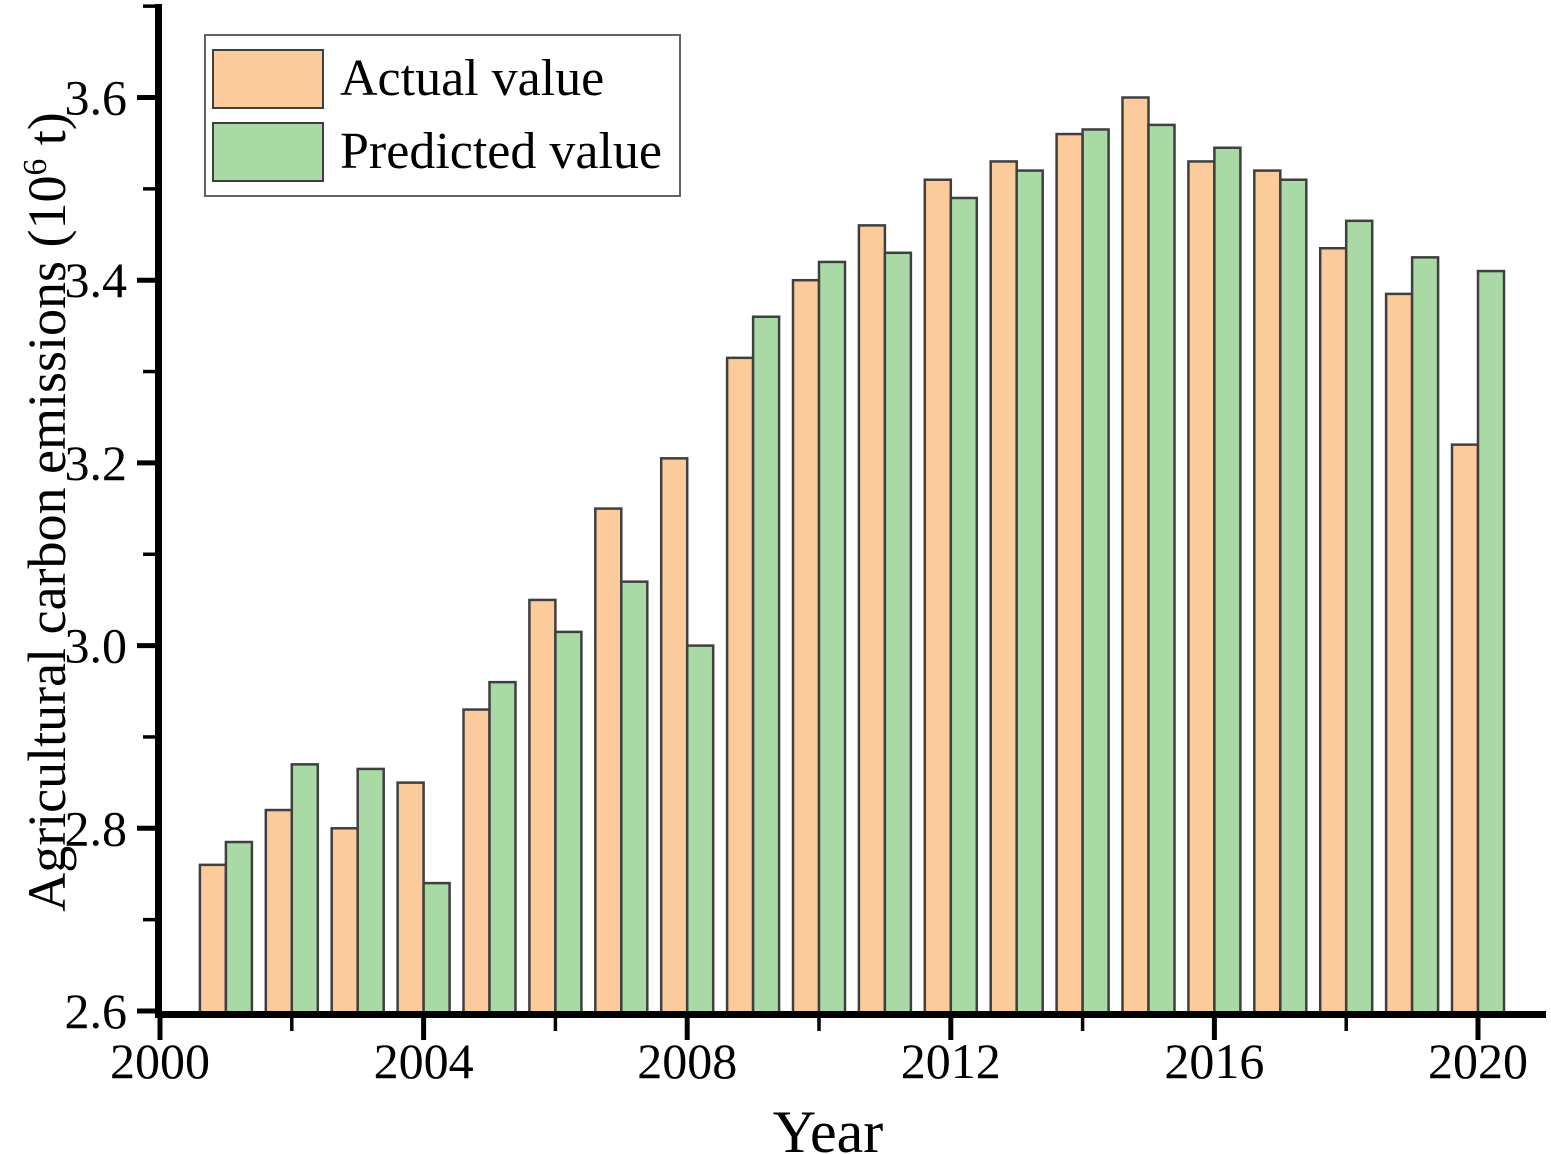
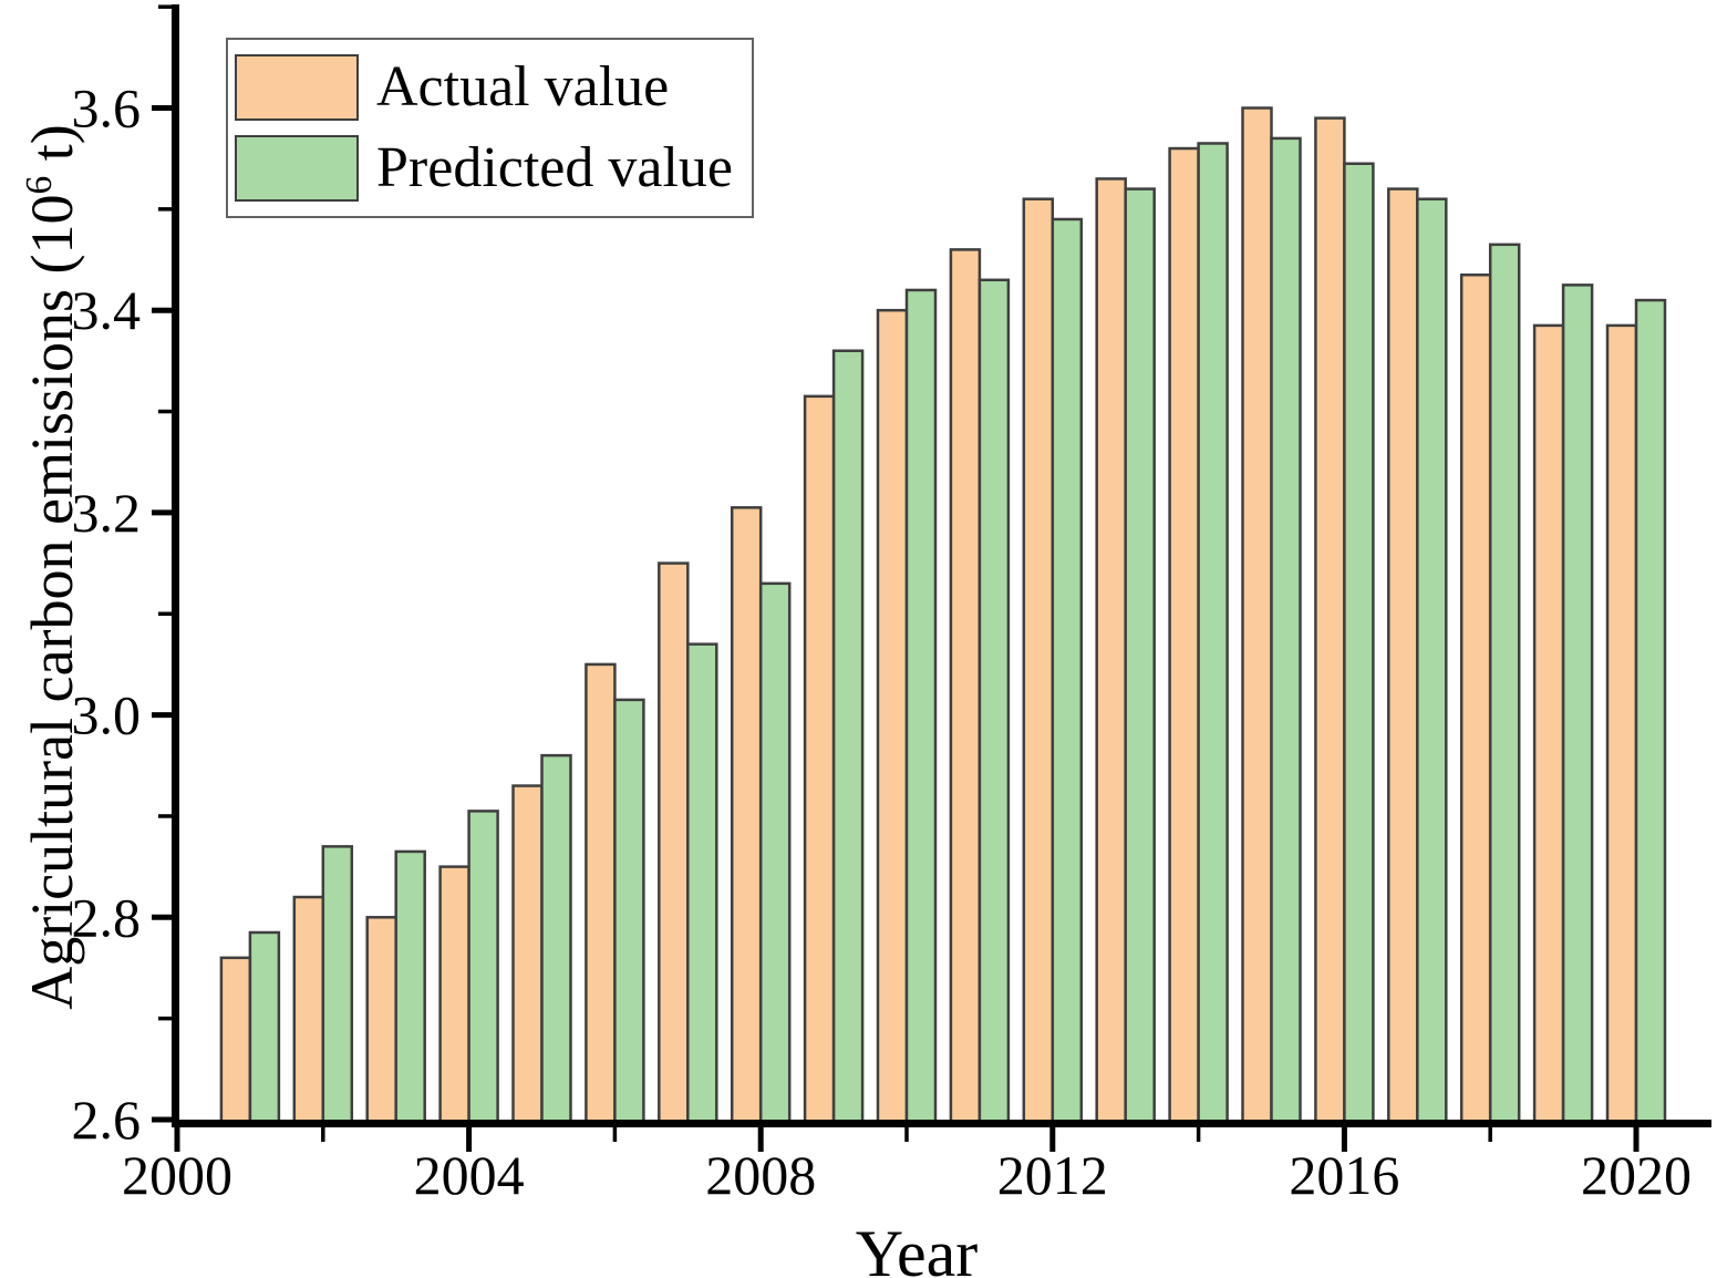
Predicted value/2004: 2.74 -> 2.90
Predicted value/2008: 3.00 -> 3.13
Actual value/2016: 3.53 -> 3.59
Actual value/2020: 3.22 -> 3.38
